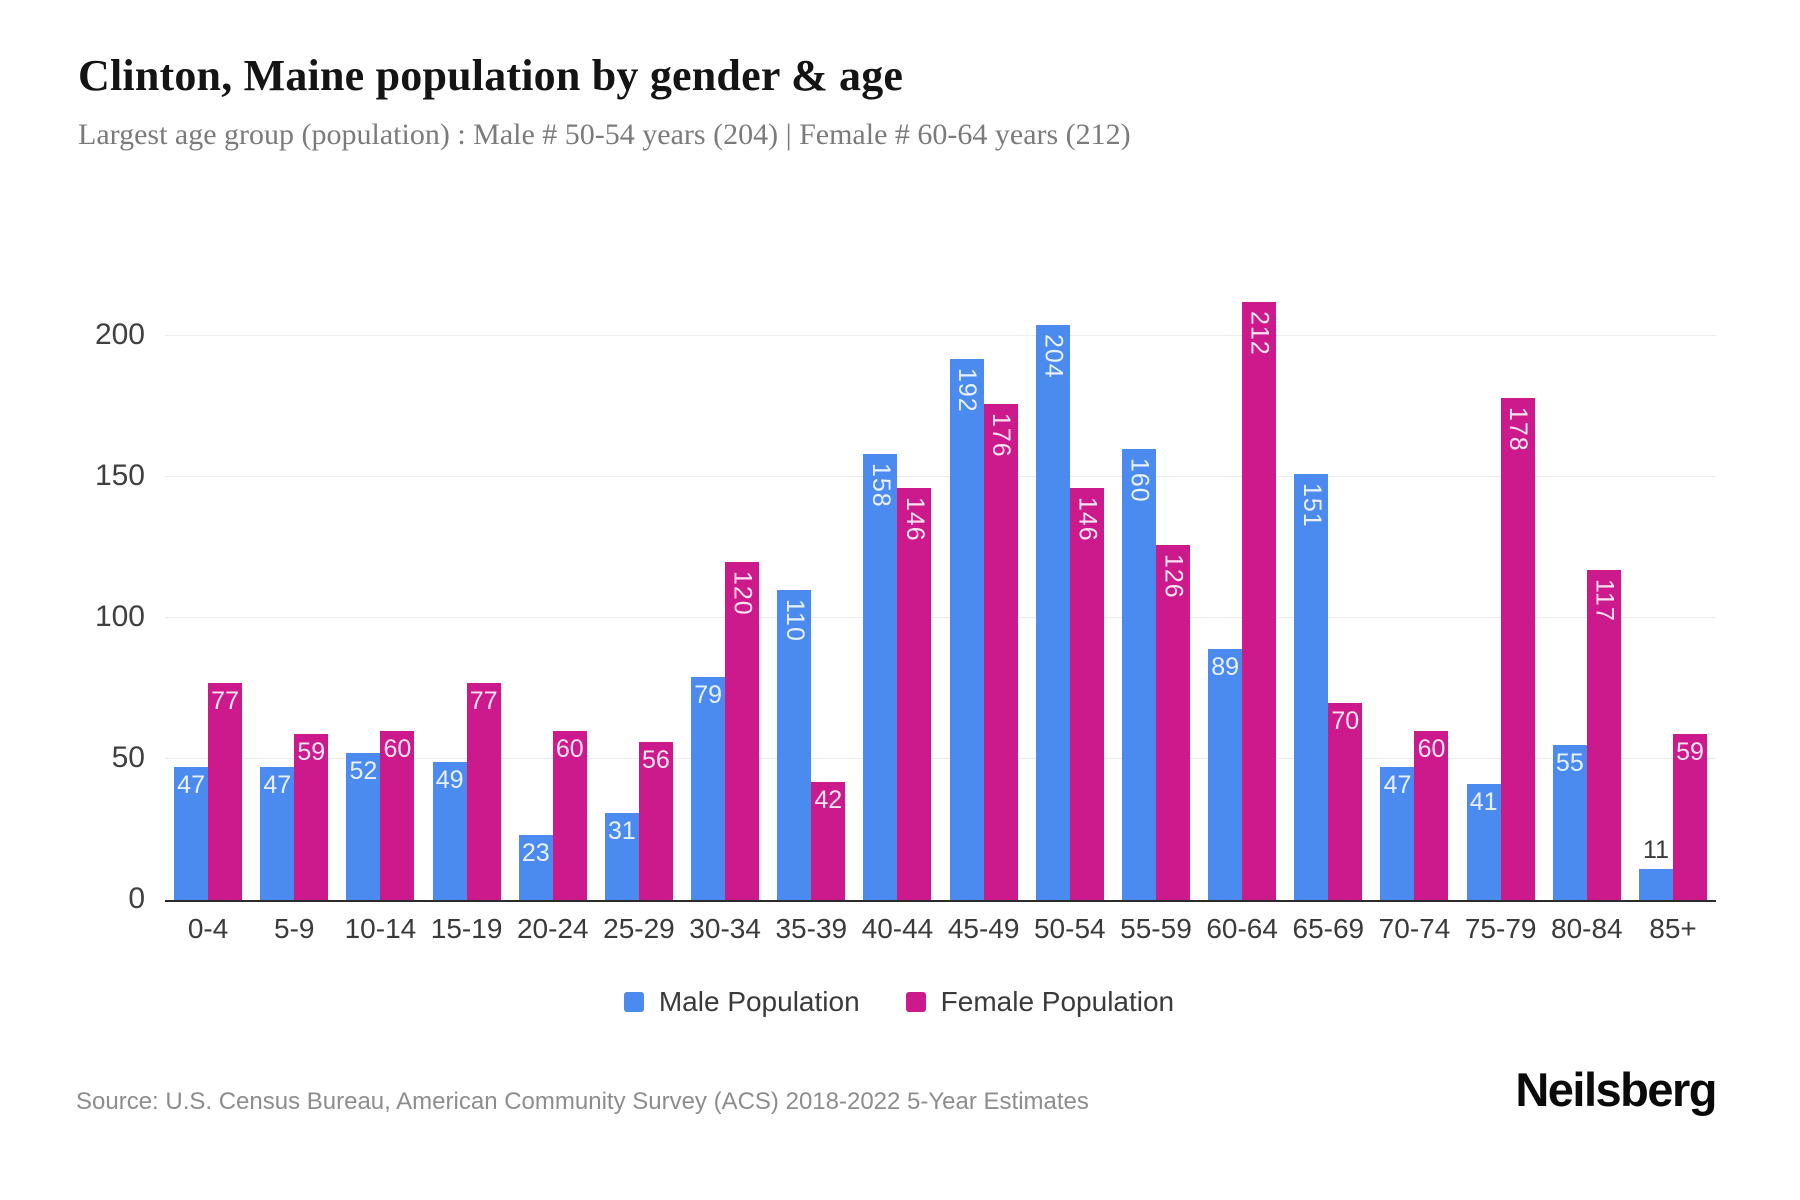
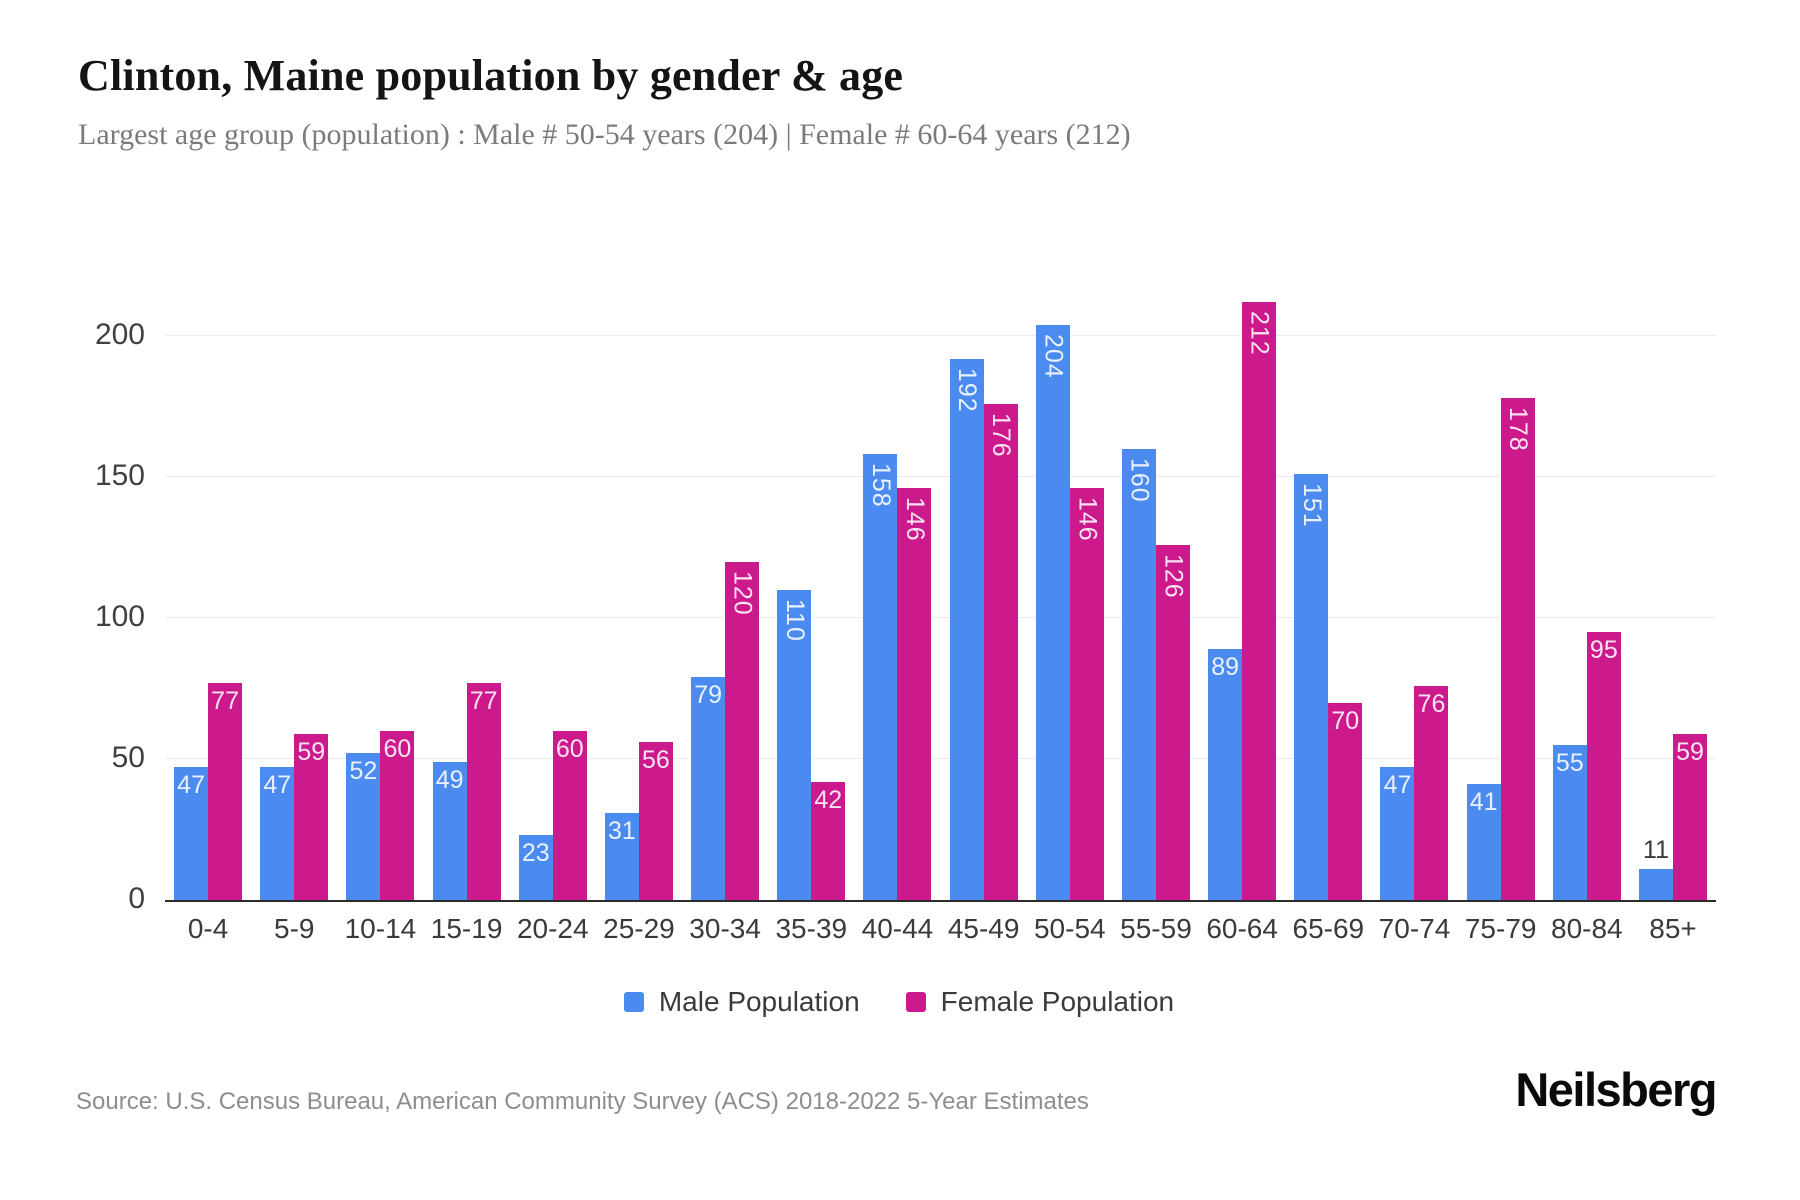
Female Population/70-74: 60 -> 76
Female Population/80-84: 117 -> 95
